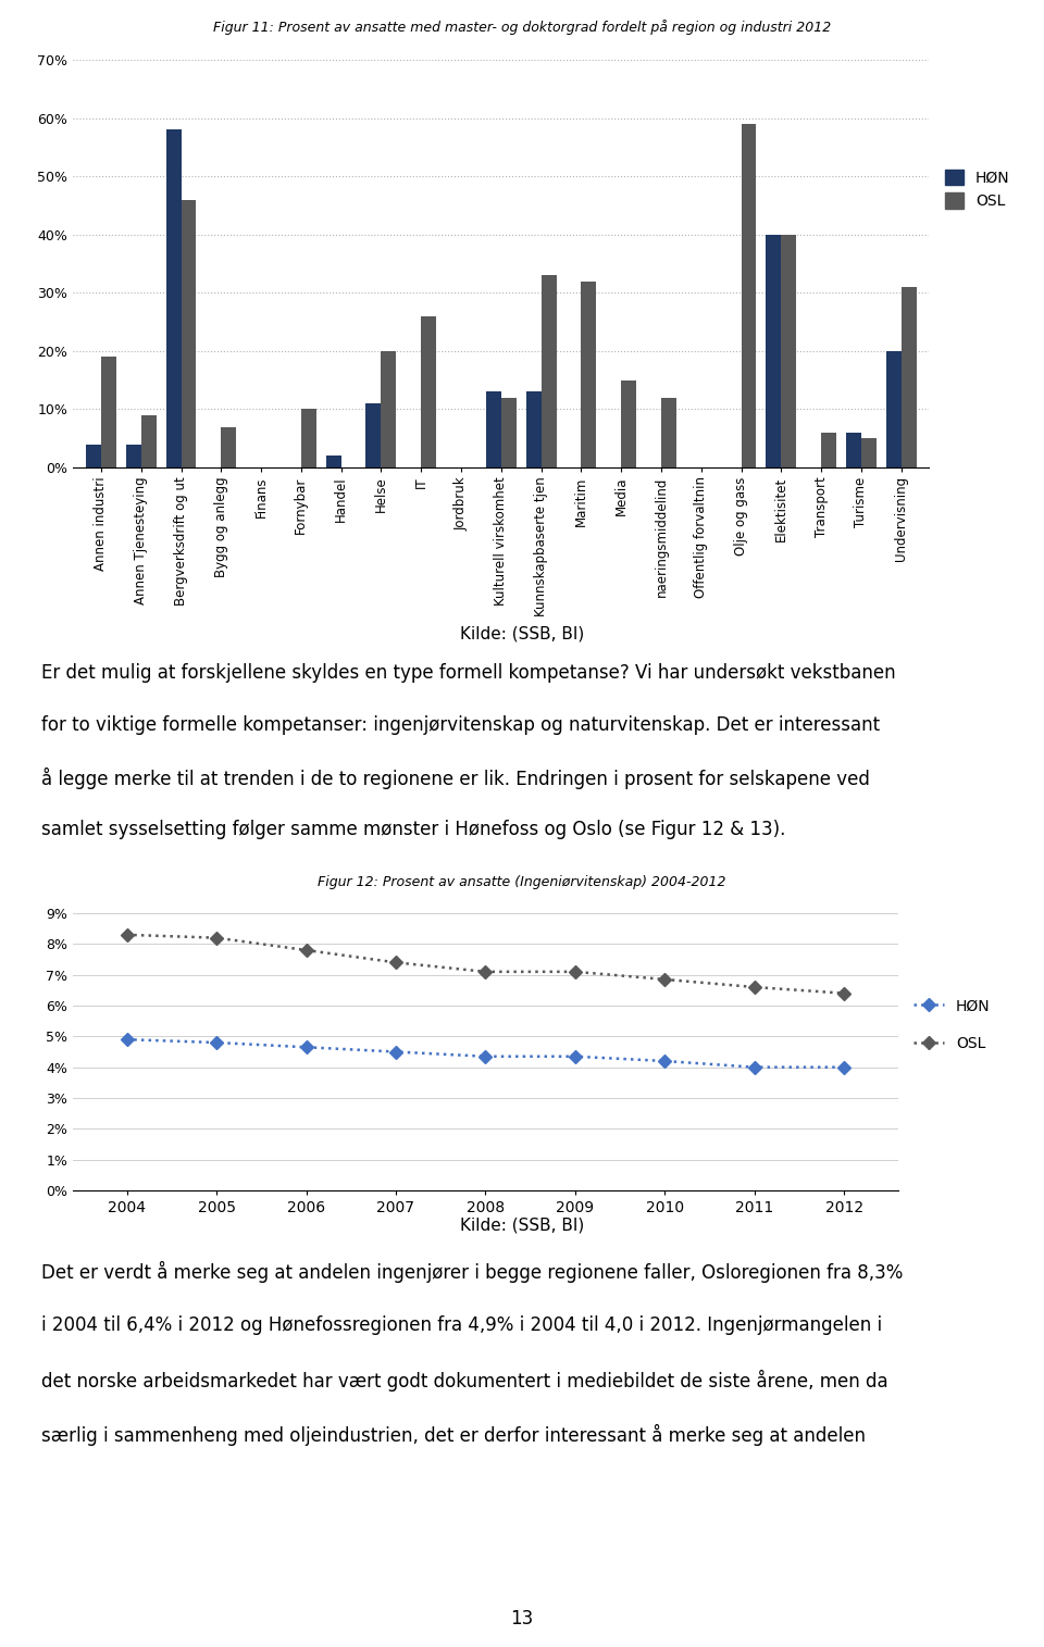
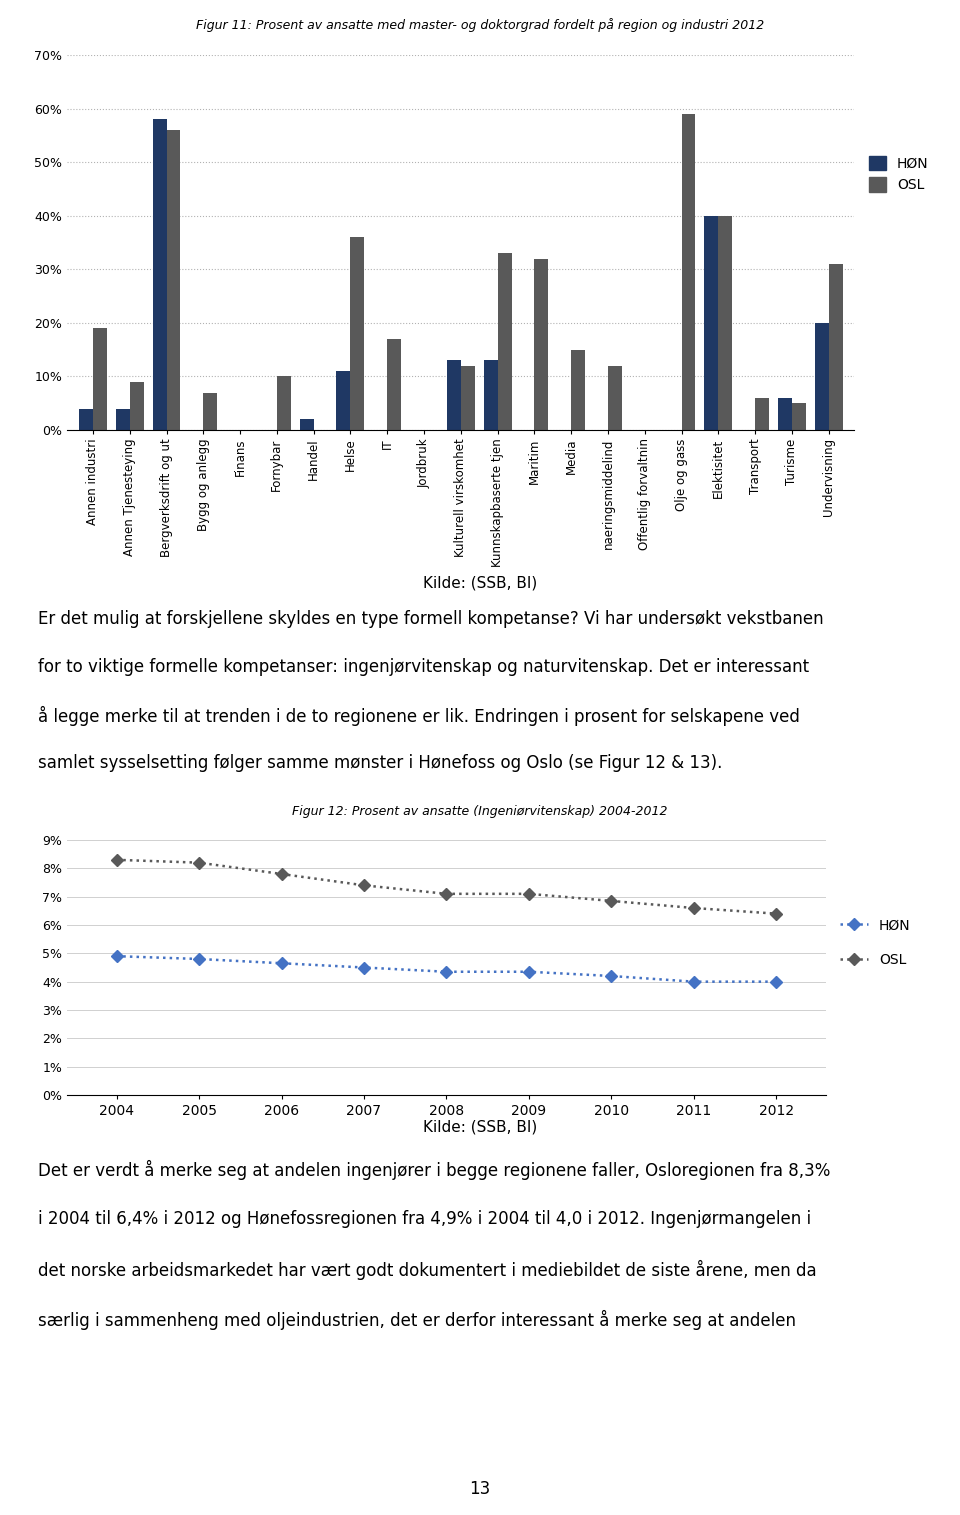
OSL/Bergverksdrift og ut: 46% -> 56%
OSL/Helse: 20% -> 36%
OSL/IT: 26% -> 17%
